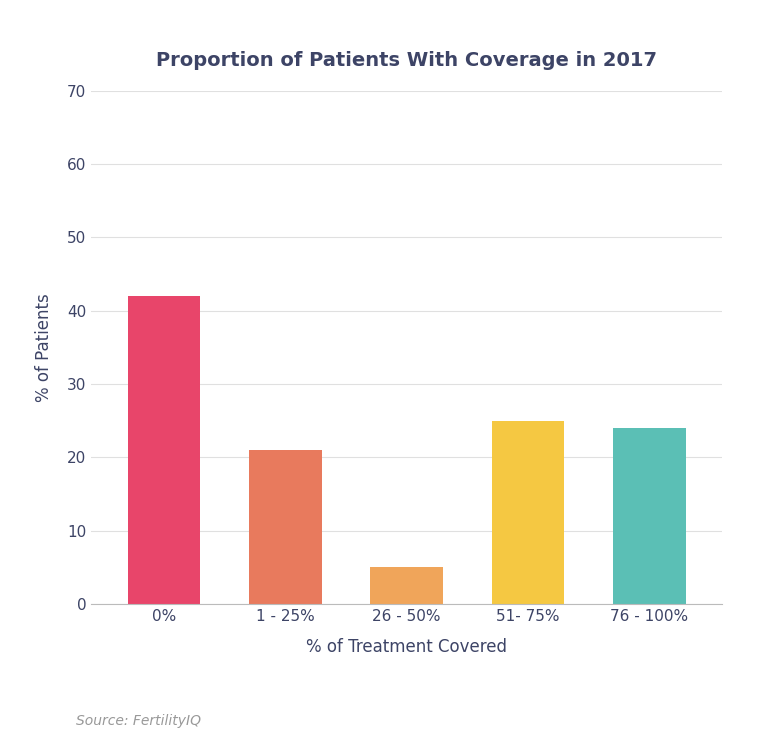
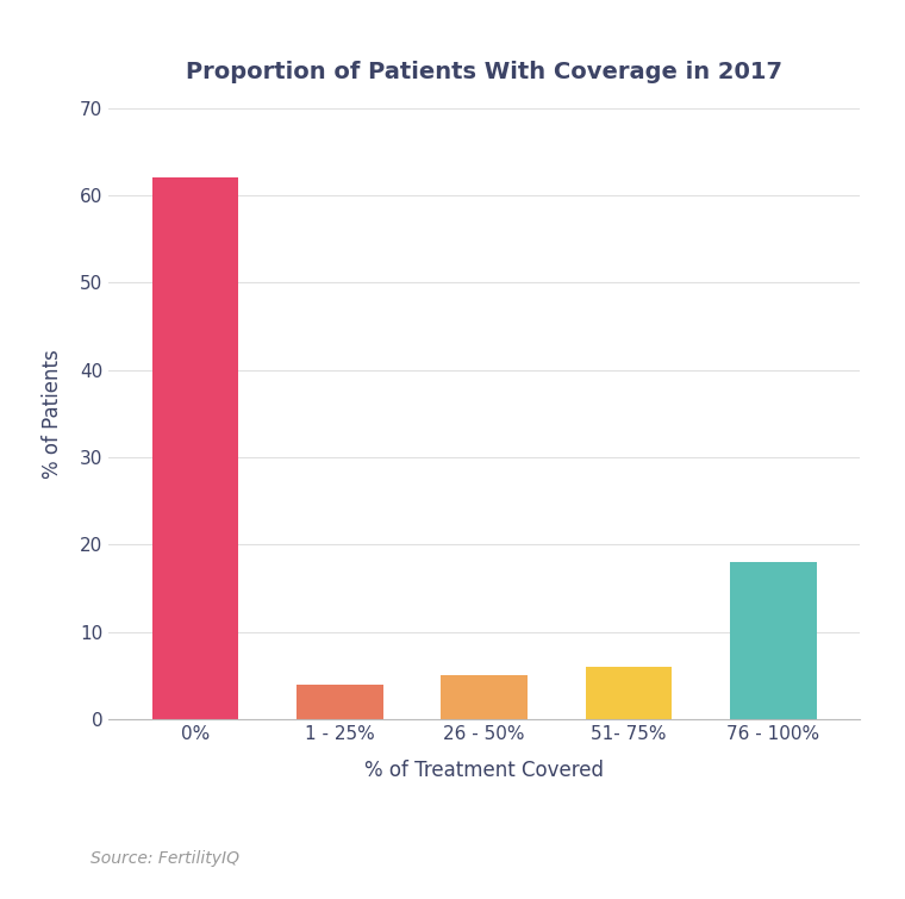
0%: 42 -> 62
1 - 25%: 21 -> 4
51- 75%: 25 -> 6
76 - 100%: 24 -> 18
